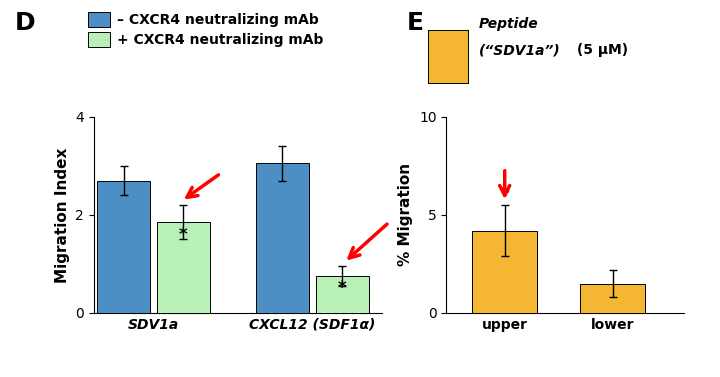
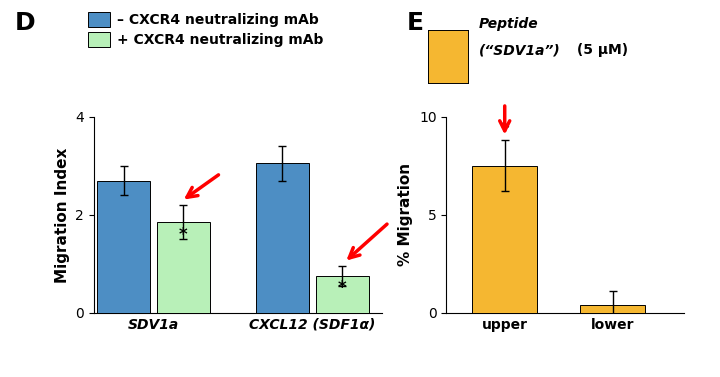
upper: 4.2 -> 7.5
lower: 1.5 -> 0.4
